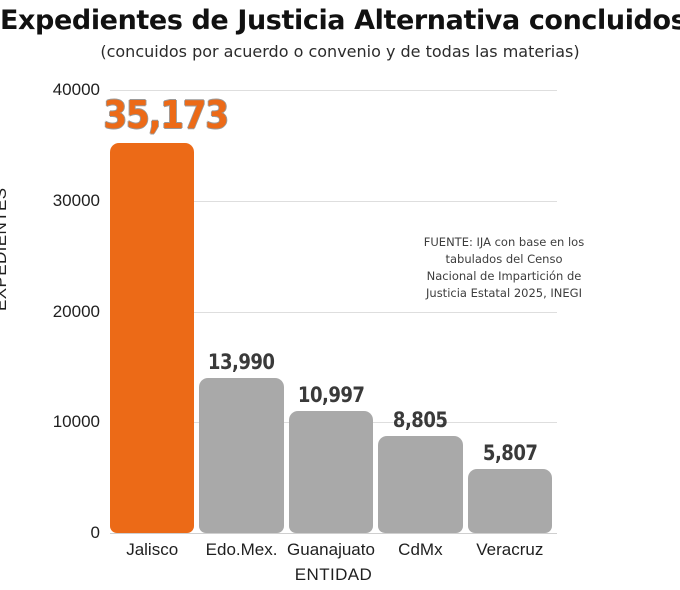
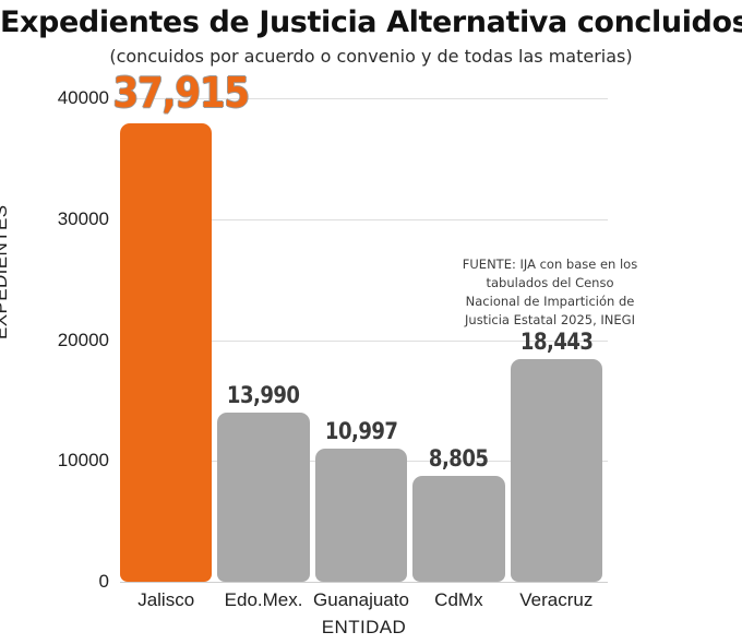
Jalisco: 35,173 -> 37,915
Veracruz: 5,807 -> 18,443
